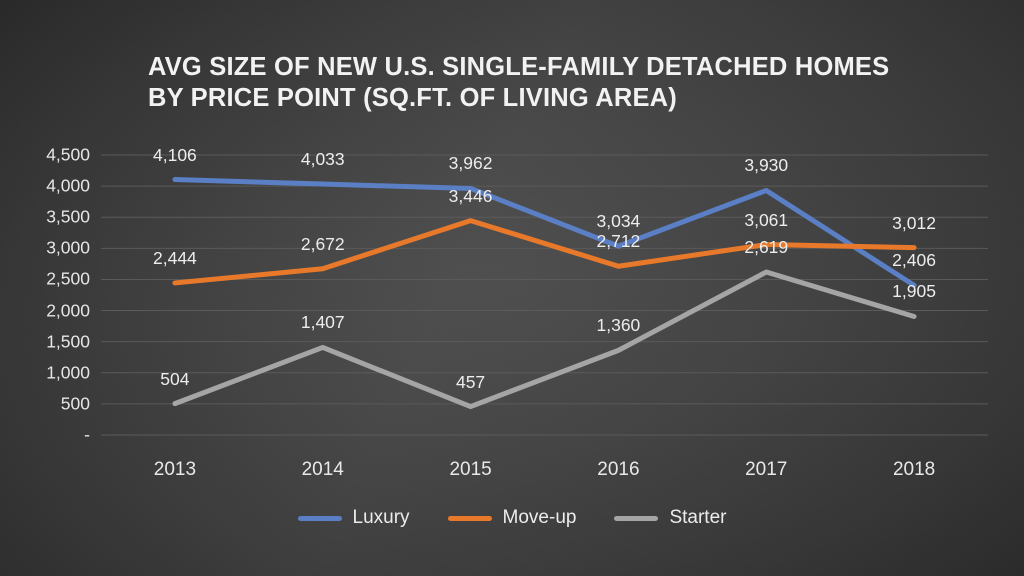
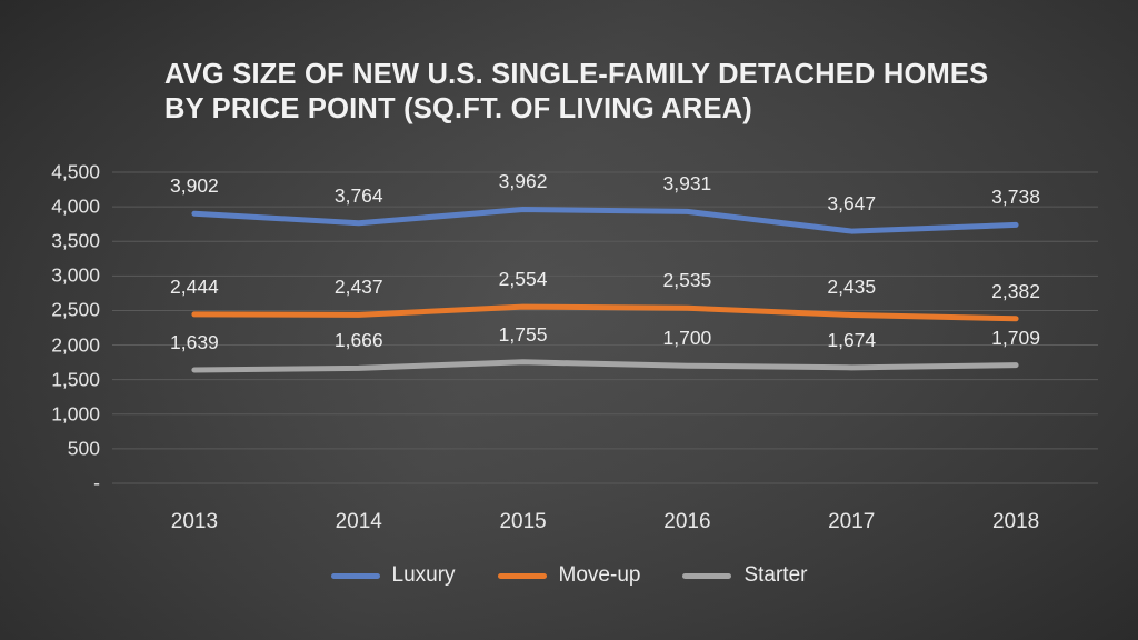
Luxury/2013: 4,106 -> 3,902
Starter/2013: 504 -> 1,639
Luxury/2014: 4,033 -> 3,764
Move-up/2014: 2,672 -> 2,437
Starter/2014: 1,407 -> 1,666
Move-up/2015: 3,446 -> 2,554
Starter/2015: 457 -> 1,755
Luxury/2016: 3,034 -> 3,931
Move-up/2016: 2,712 -> 2,535
Starter/2016: 1,360 -> 1,700
Luxury/2017: 3,930 -> 3,647
Move-up/2017: 3,061 -> 2,435
Starter/2017: 2,619 -> 1,674
Luxury/2018: 2,406 -> 3,738
Move-up/2018: 3,012 -> 2,382
Starter/2018: 1,905 -> 1,709
